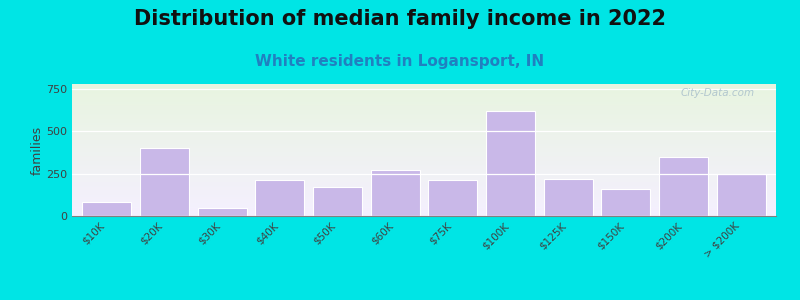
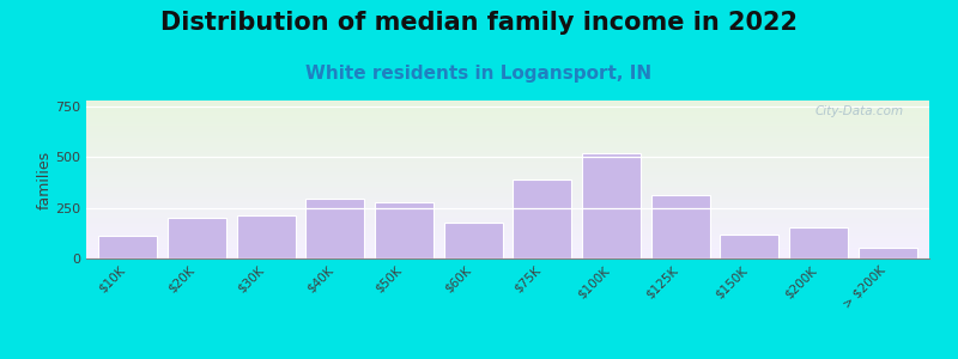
$10K: 80 -> 120
$20K: 400 -> 200
$30K: 50 -> 210
$40K: 210 -> 300
$50K: 170 -> 280
$60K: 270 -> 180
$75K: 210 -> 390
$100K: 620 -> 520
$125K: 220 -> 320
$150K: 160 -> 120
$200K: 350 -> 160
> $200K: 250 -> 60
